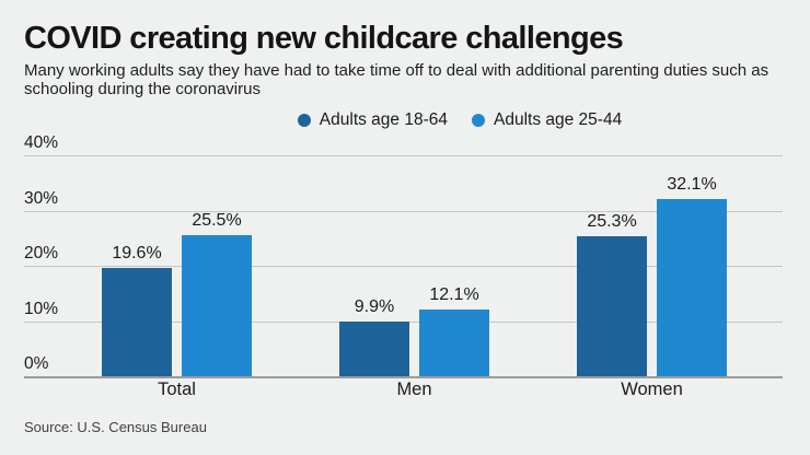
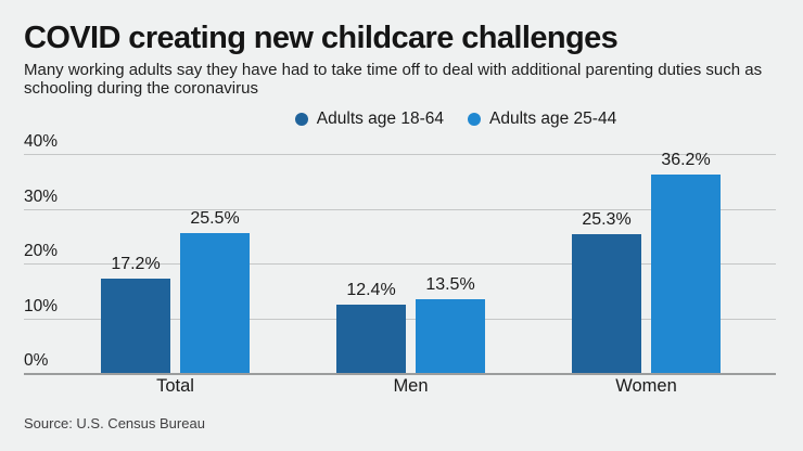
Adults age 18-64/Total: 19.6% -> 17.2%
Adults age 18-64/Men: 9.9% -> 12.4%
Adults age 25-44/Men: 12.1% -> 13.5%
Adults age 25-44/Women: 32.1% -> 36.2%
